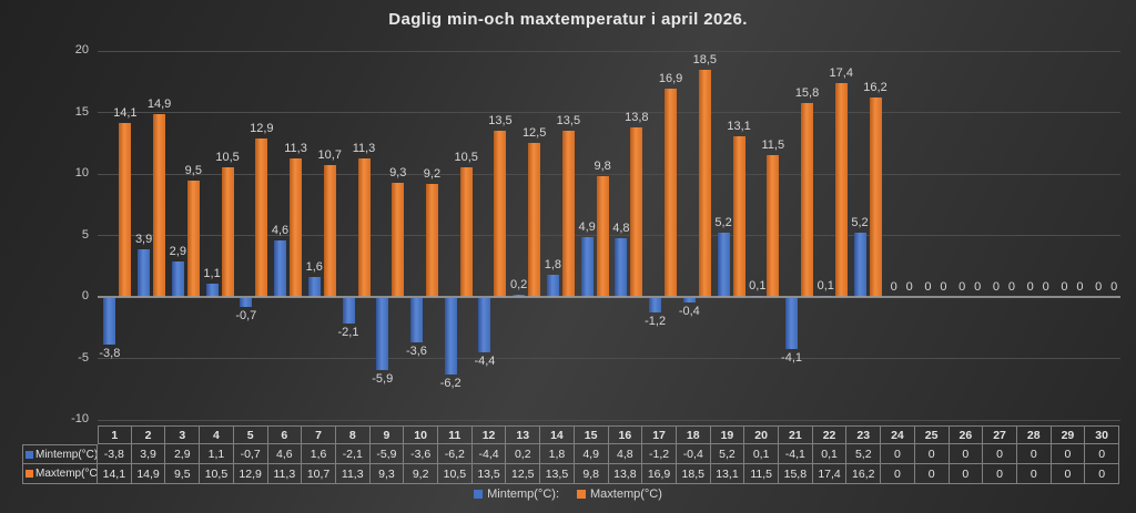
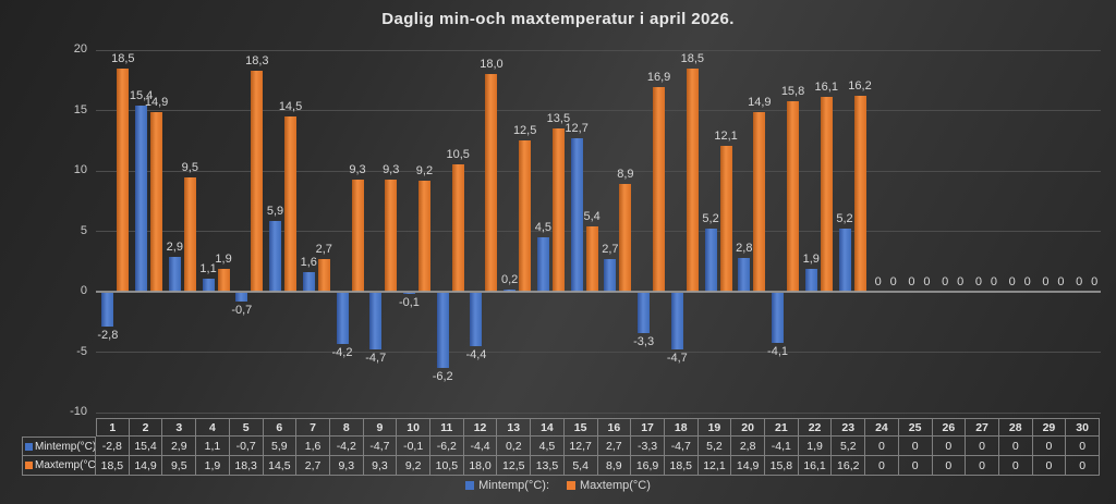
Mintemp(°C):/1: -3,8 -> -2,8
Maxtemp(°C)/1: 14,1 -> 18,5
Mintemp(°C):/2: 3,9 -> 15,4
Maxtemp(°C)/4: 10,5 -> 1,9
Maxtemp(°C)/5: 12,9 -> 18,3
Mintemp(°C):/6: 4,6 -> 5,9
Maxtemp(°C)/6: 11,3 -> 14,5
Maxtemp(°C)/7: 10,7 -> 2,7
Mintemp(°C):/8: -2,1 -> -4,2
Maxtemp(°C)/8: 11,3 -> 9,3
Mintemp(°C):/9: -5,9 -> -4,7
Mintemp(°C):/10: -3,6 -> -0,1
Maxtemp(°C)/12: 13,5 -> 18,0
Mintemp(°C):/14: 1,8 -> 4,5
Mintemp(°C):/15: 4,9 -> 12,7
Maxtemp(°C)/15: 9,8 -> 5,4
Mintemp(°C):/16: 4,8 -> 2,7
Maxtemp(°C)/16: 13,8 -> 8,9
Mintemp(°C):/17: -1,2 -> -3,3
Mintemp(°C):/18: -0,4 -> -4,7
Maxtemp(°C)/19: 13,1 -> 12,1
Mintemp(°C):/20: 0,1 -> 2,8
Maxtemp(°C)/20: 11,5 -> 14,9
Mintemp(°C):/22: 0,1 -> 1,9
Maxtemp(°C)/22: 17,4 -> 16,1
